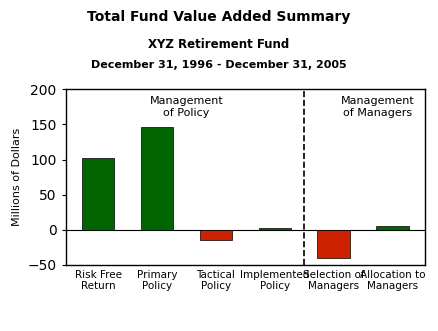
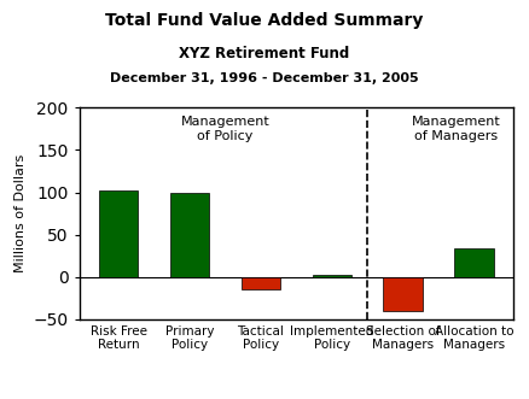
Primary Policy: 147 -> 100
Allocation to Managers: 6 -> 34
